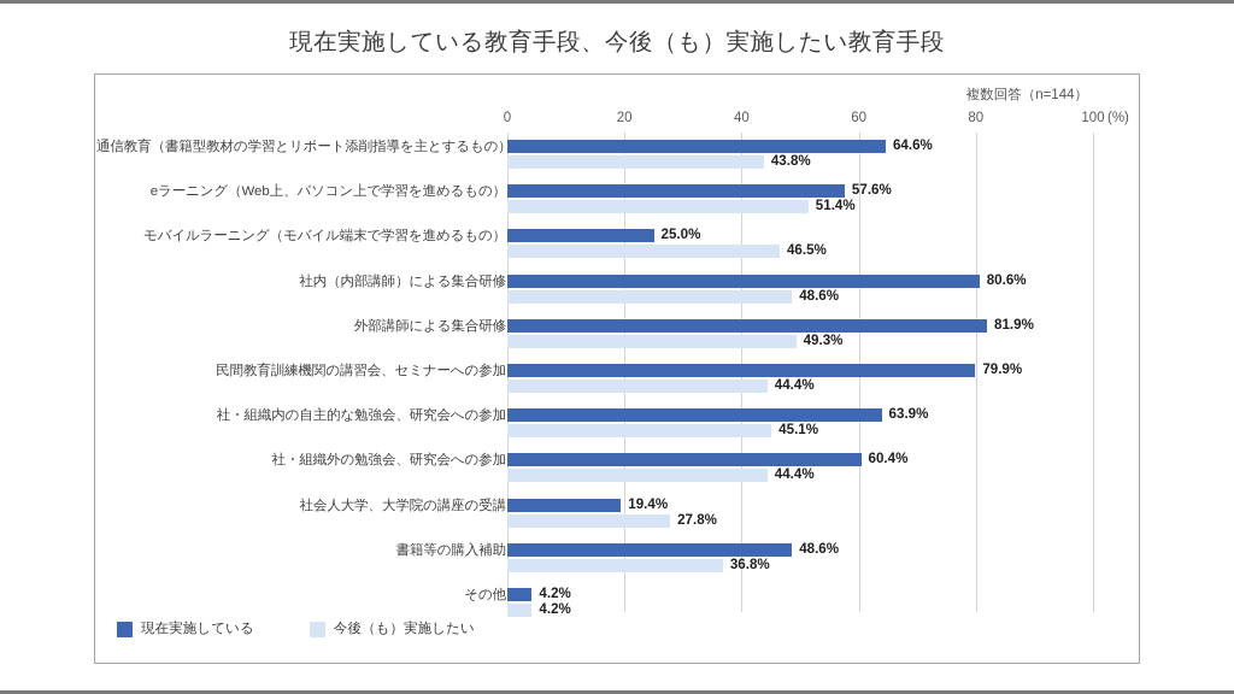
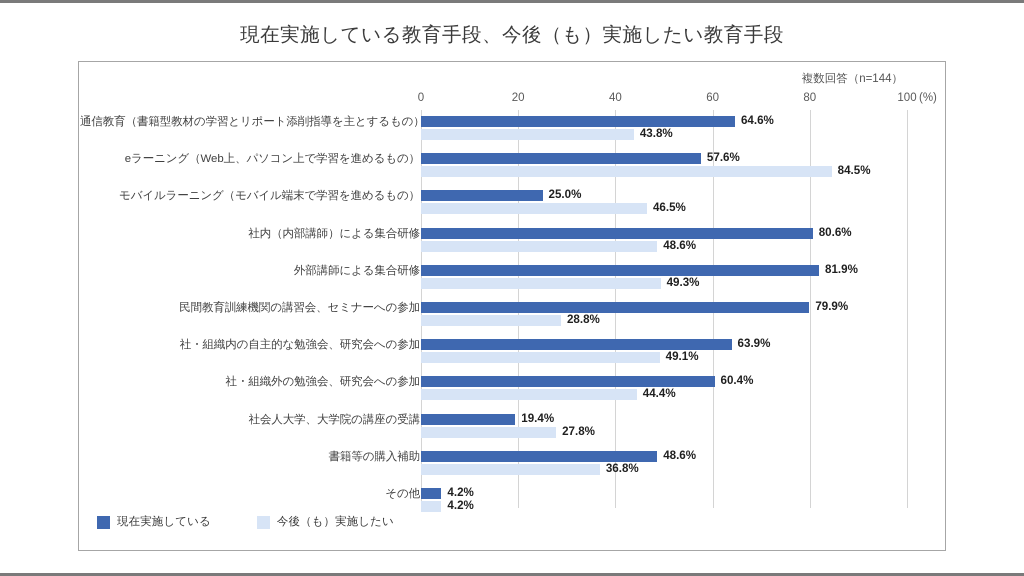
今後（も）実施したい/eラーニング（Web上、パソコン上で学習を進めるもの）: 51.4% -> 84.5%
今後（も）実施したい/民間教育訓練機関の講習会、セミナーへの参加: 44.4% -> 28.8%
今後（も）実施したい/社・組織内の自主的な勉強会、研究会への参加: 45.1% -> 49.1%
